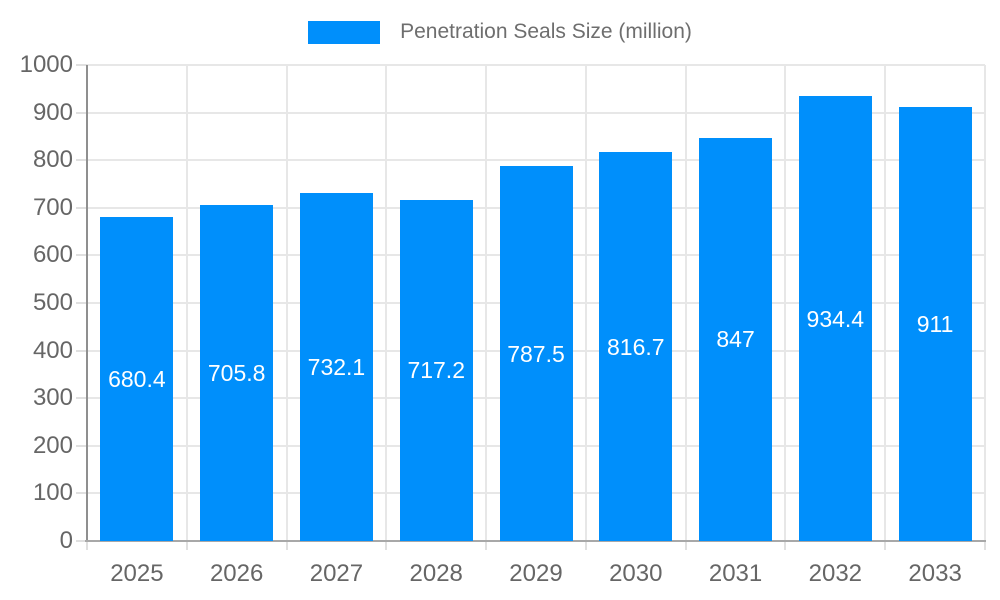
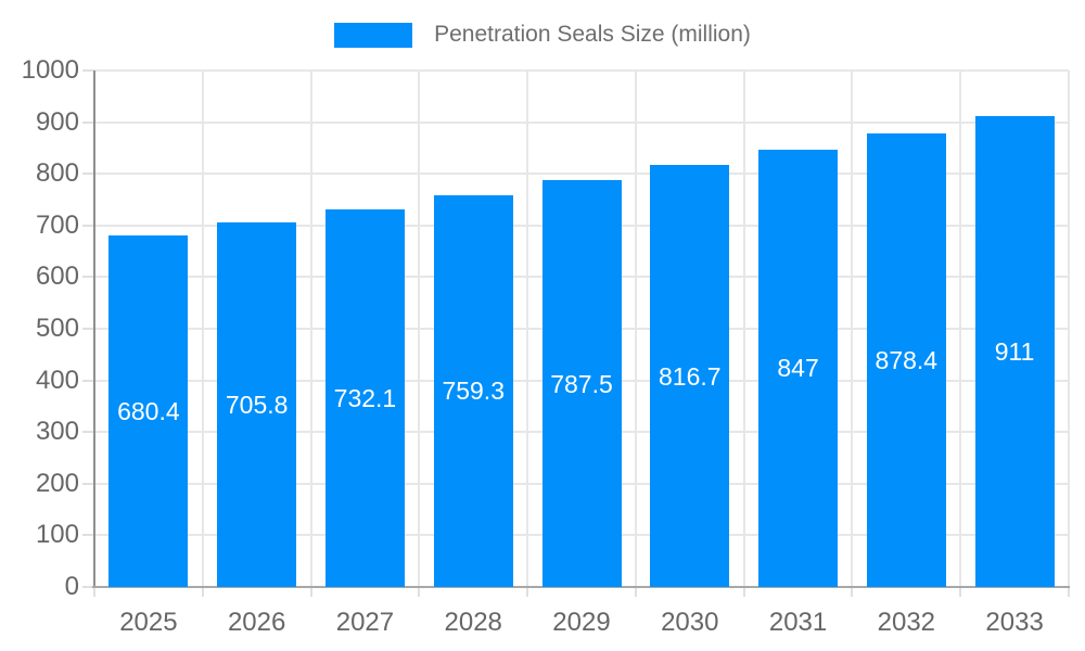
2028: 717.2 -> 759.3
2032: 934.4 -> 878.4
